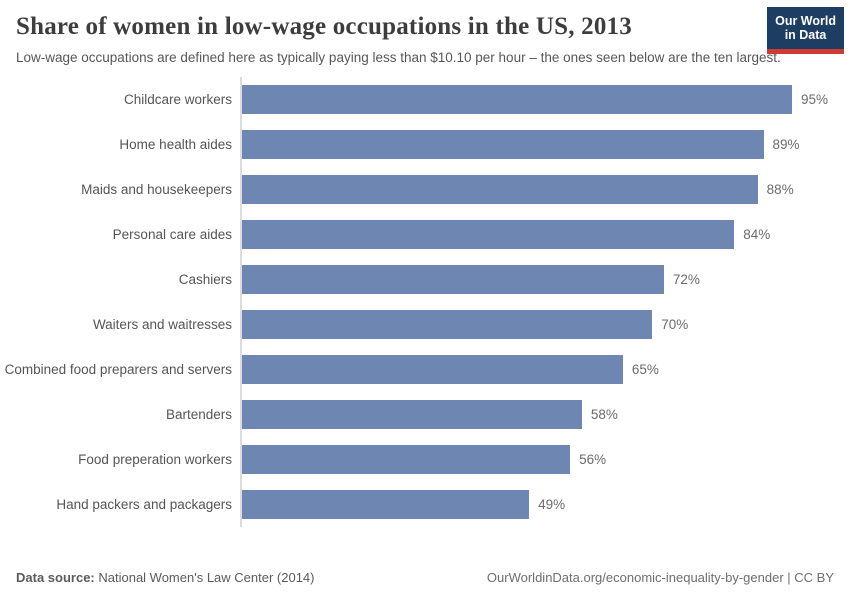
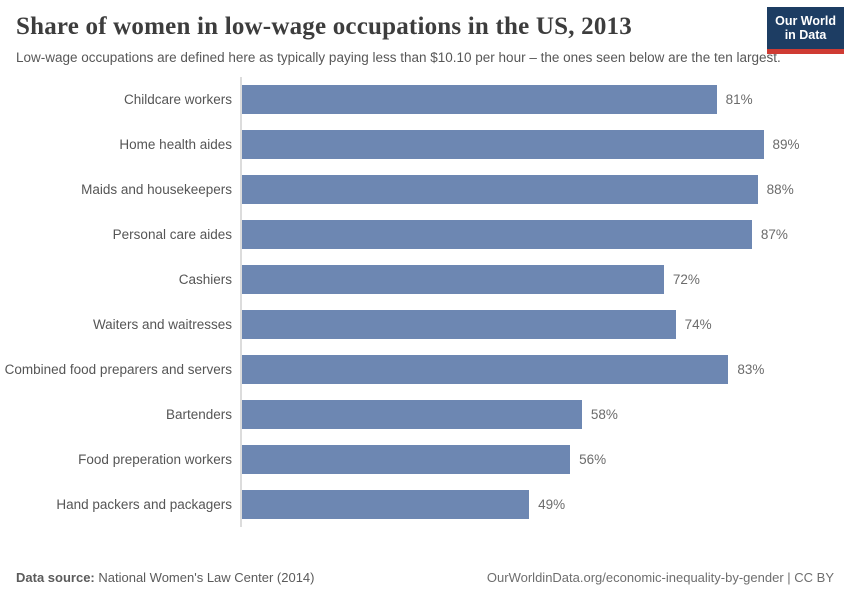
Childcare workers: 95% -> 81%
Personal care aides: 84% -> 87%
Waiters and waitresses: 70% -> 74%
Combined food preparers and servers: 65% -> 83%
